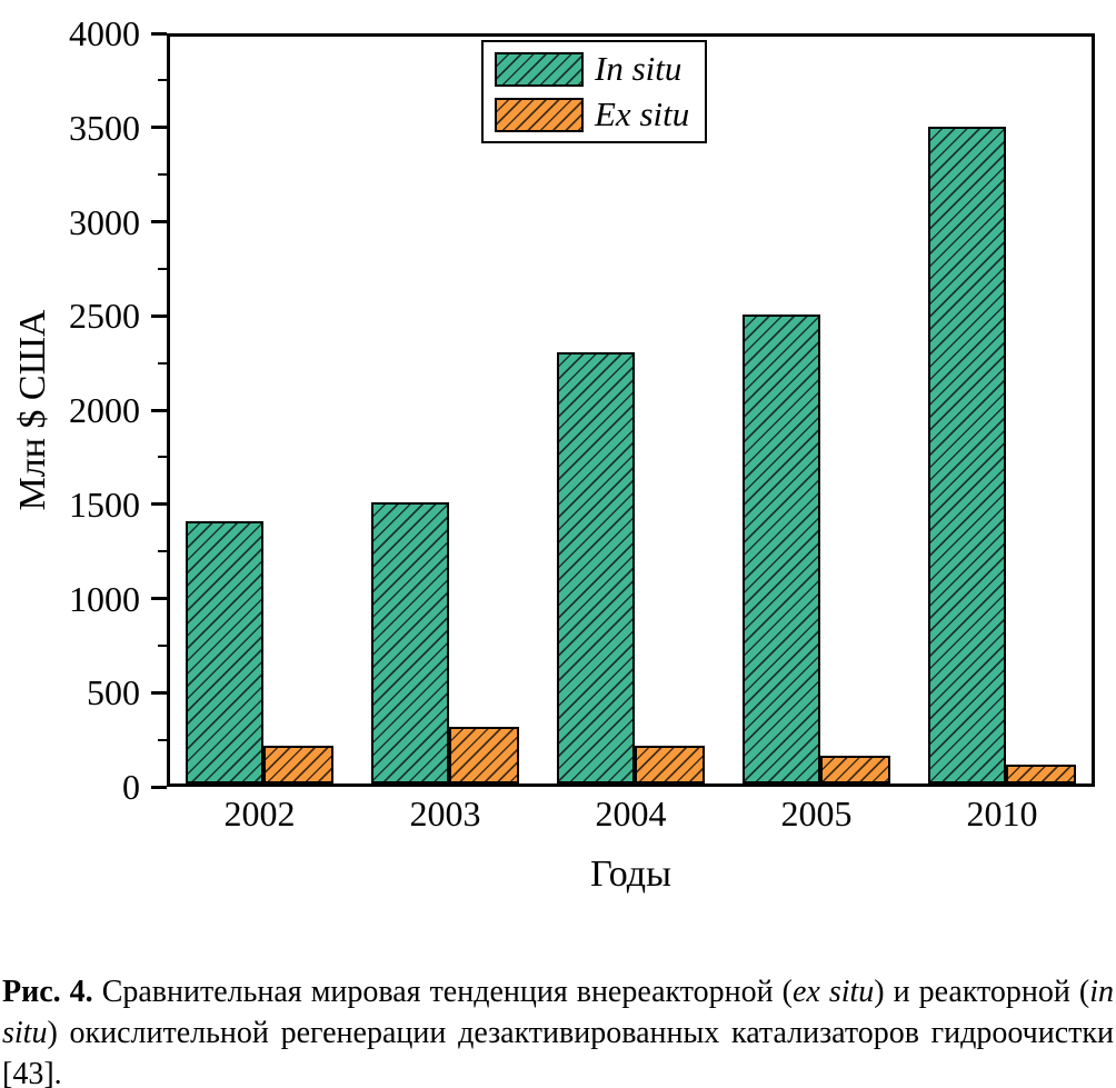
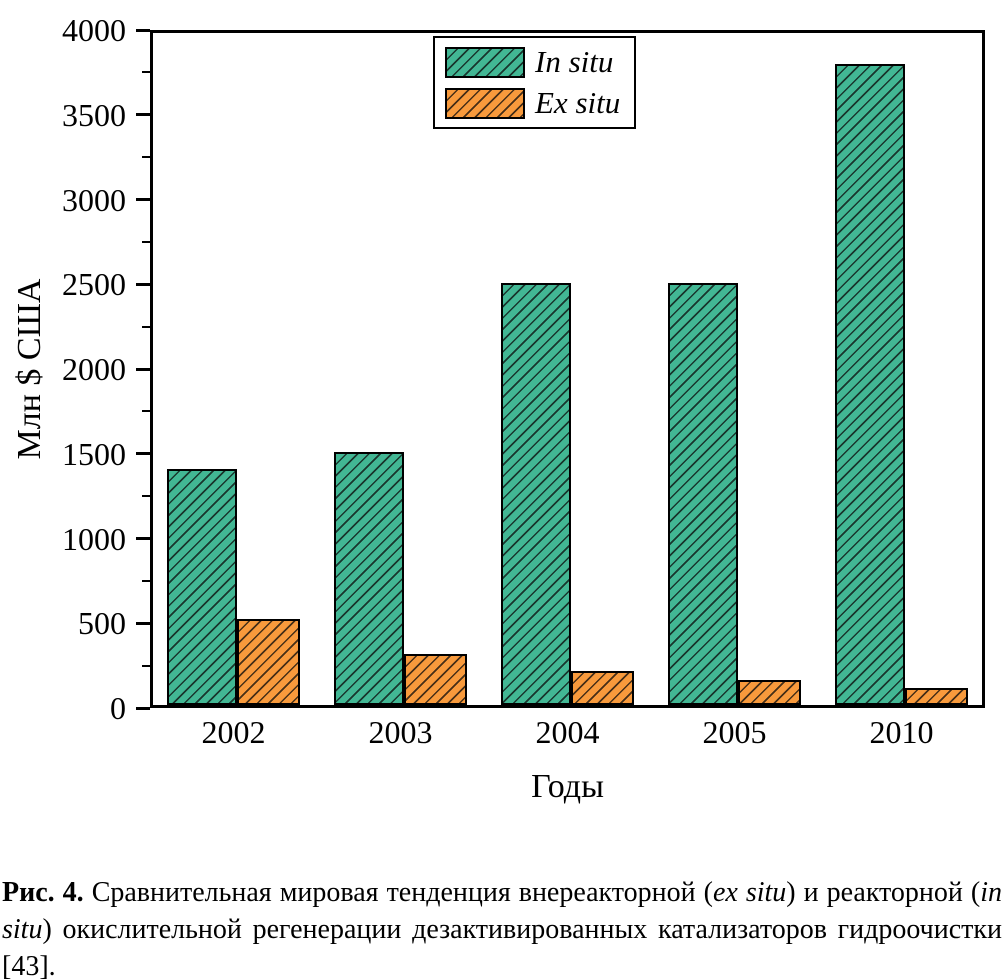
Ex situ/2002: 200 -> 510
In situ/2004: 2300 -> 2500
In situ/2010: 3500 -> 3800
